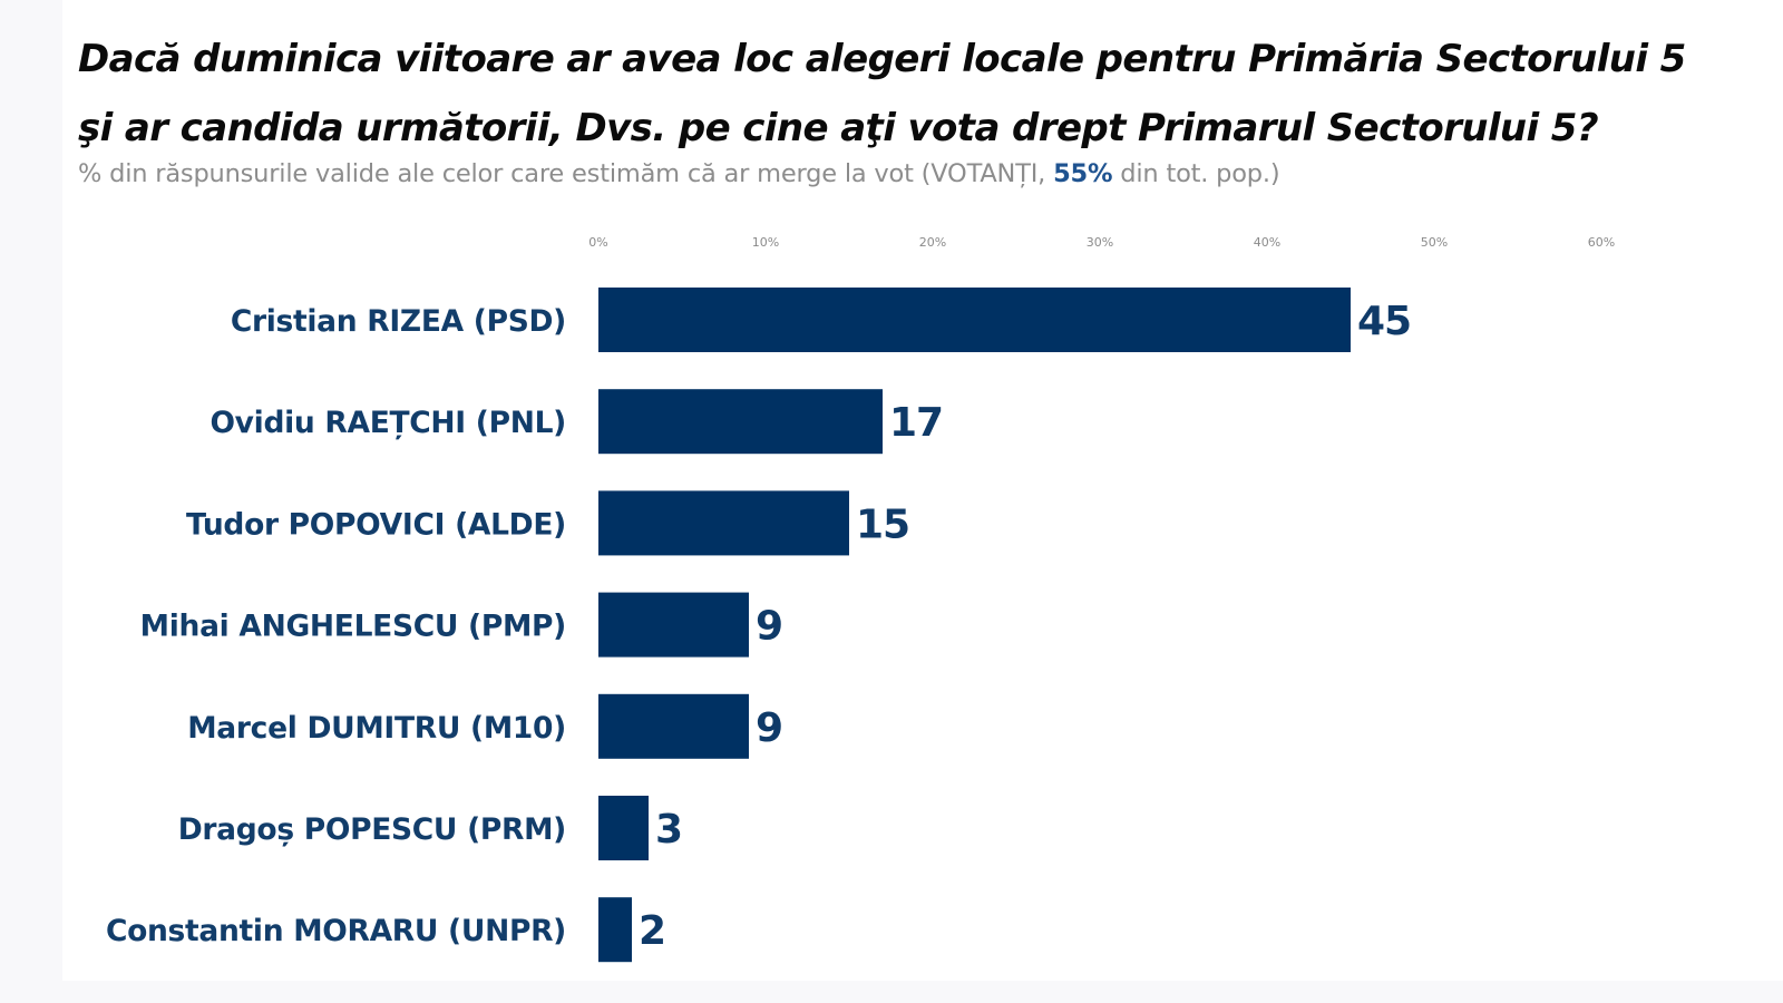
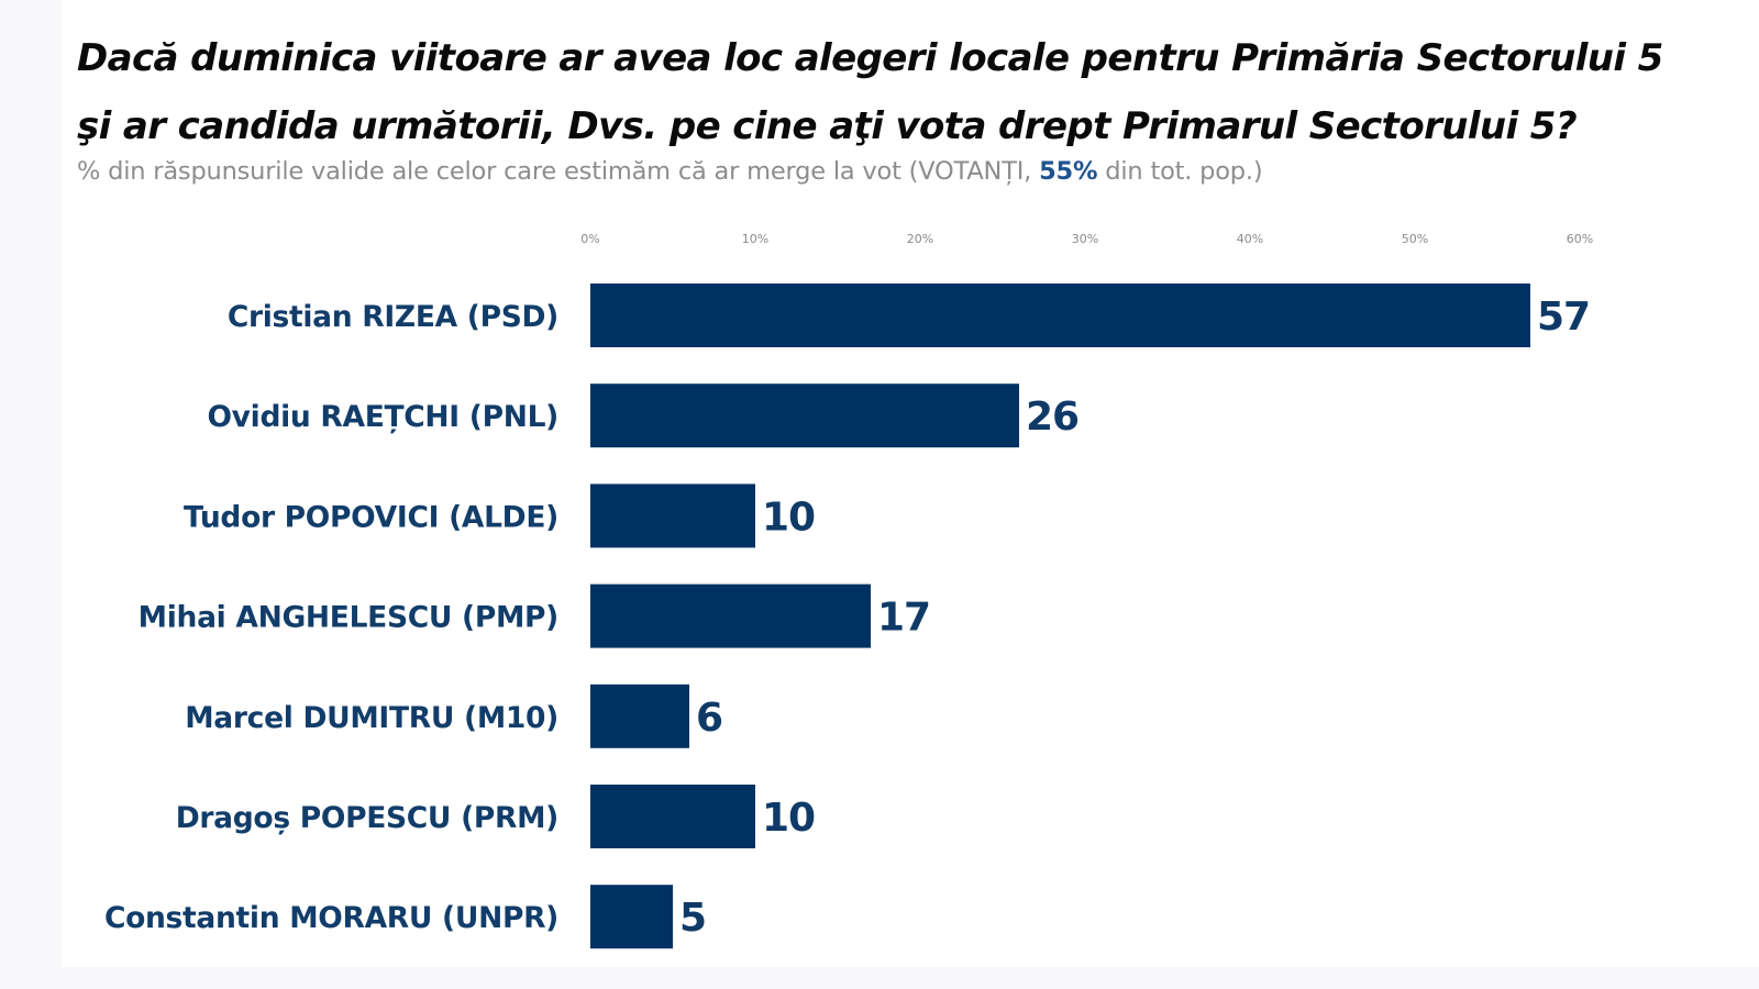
Cristian RIZEA (PSD): 45 -> 57
Ovidiu RAEȚCHI (PNL): 17 -> 26
Tudor POPOVICI (ALDE): 15 -> 10
Mihai ANGHELESCU (PMP): 9 -> 17
Marcel DUMITRU (M10): 9 -> 6
Dragoș POPESCU (PRM): 3 -> 10
Constantin MORARU (UNPR): 2 -> 5
